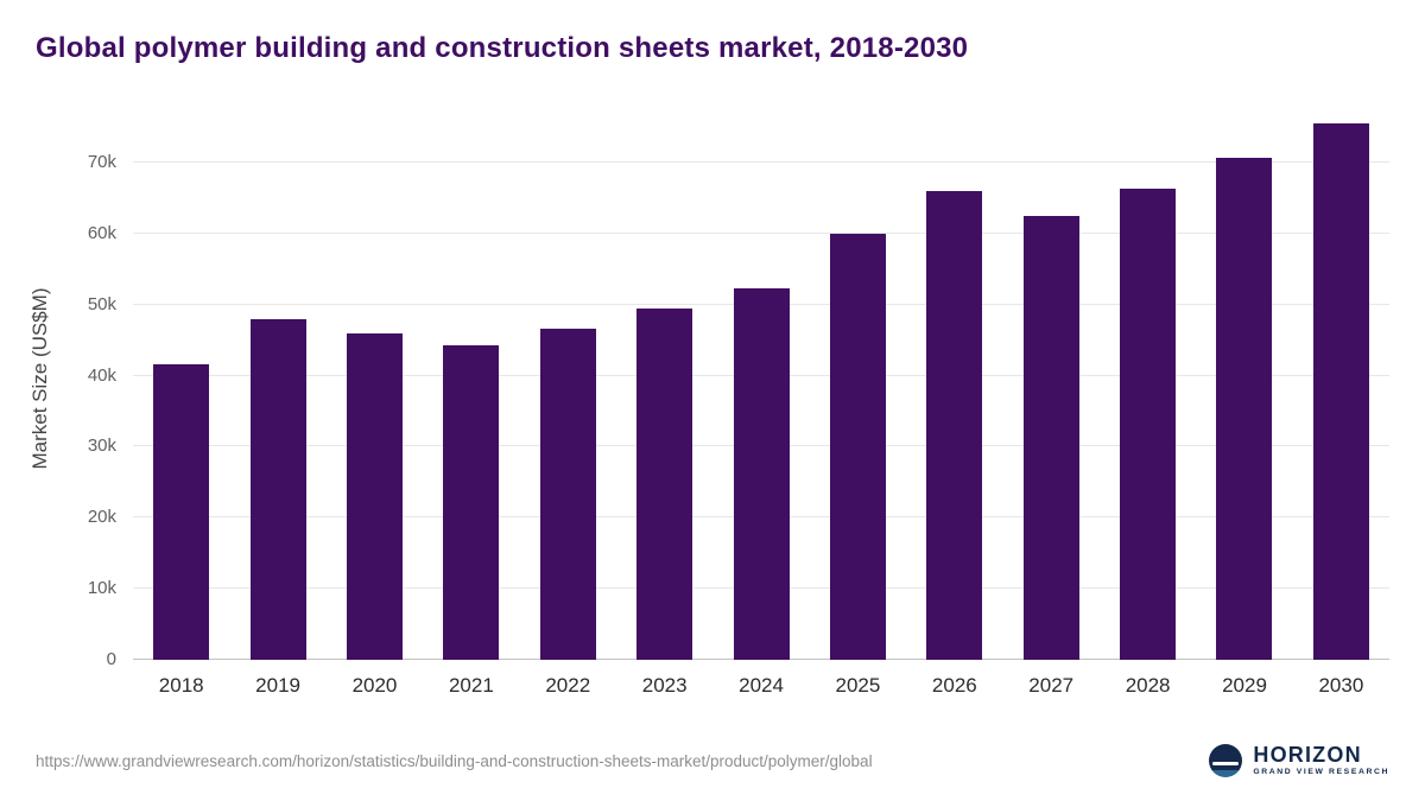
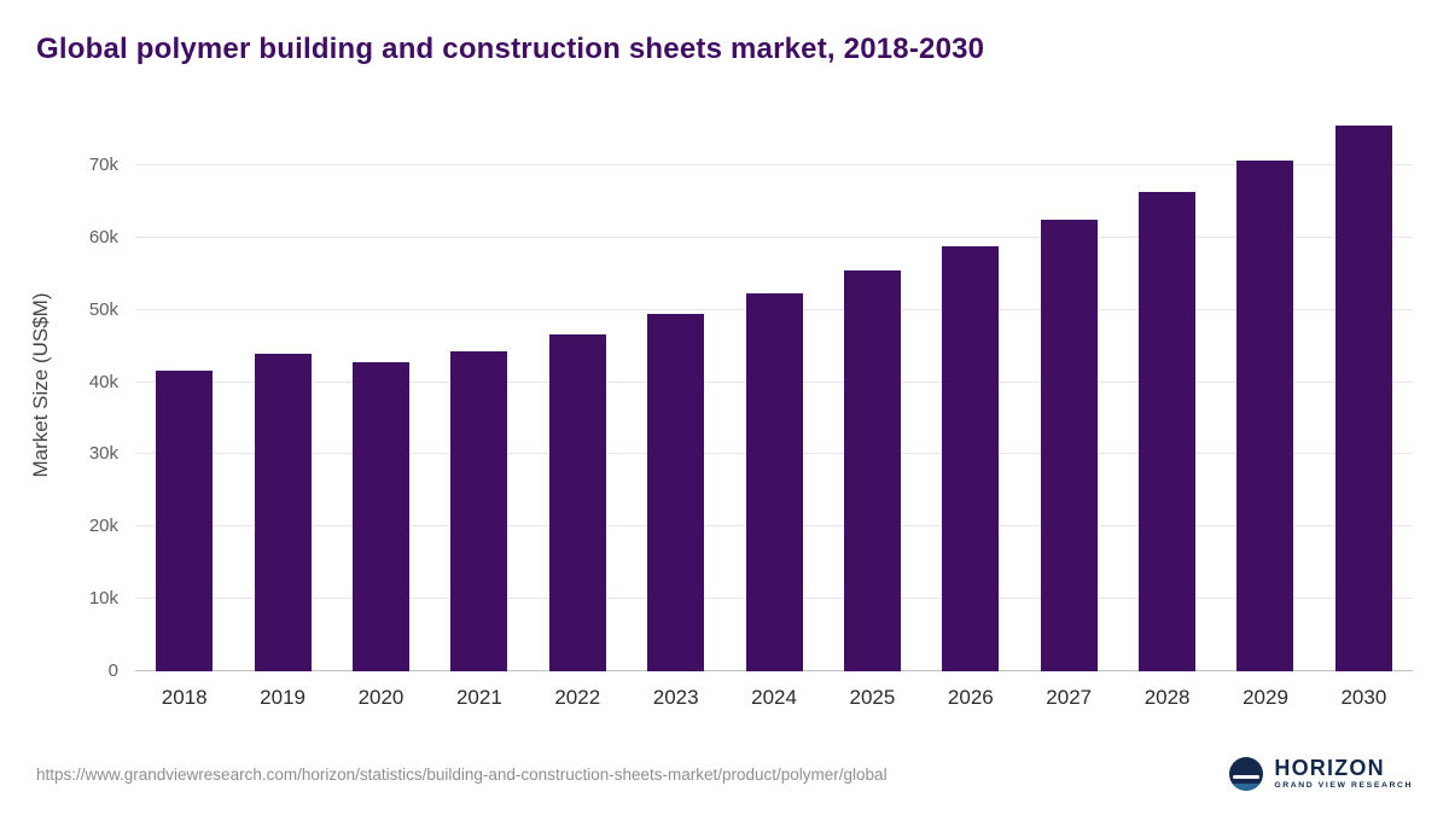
2019: 48k -> 44k
2020: 46k -> 43k
2025: 60k -> 56k
2026: 66k -> 59k
